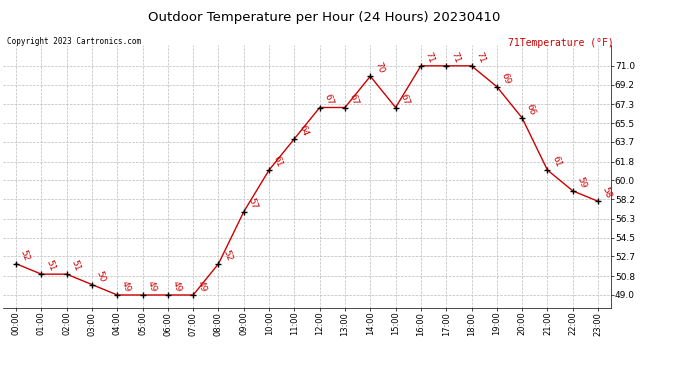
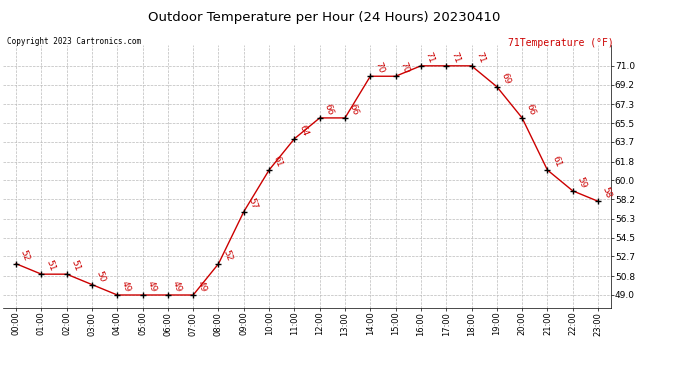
12:00: 67 -> 66
13:00: 67 -> 66
15:00: 67 -> 70
